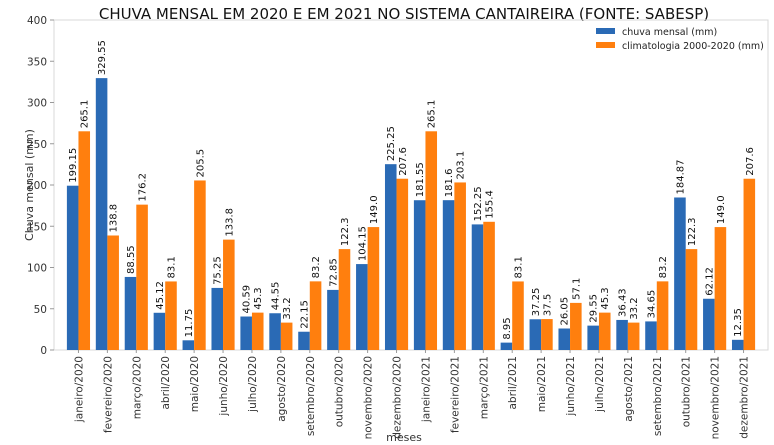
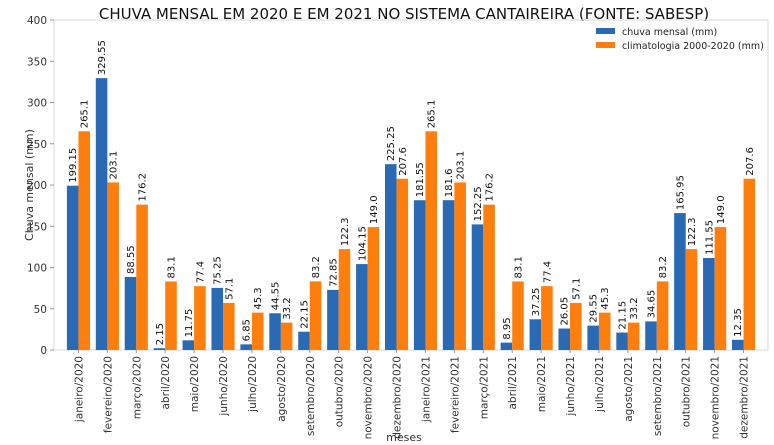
climatologia 2000-2020 (mm)/fevereiro/2020: 138.8 -> 203.1
chuva mensal (mm)/abril/2020: 45.12 -> 2.15
climatologia 2000-2020 (mm)/maio/2020: 205.5 -> 77.4
climatologia 2000-2020 (mm)/junho/2020: 133.8 -> 57.1
chuva mensal (mm)/julho/2020: 40.59 -> 6.85
climatologia 2000-2020 (mm)/março/2021: 155.4 -> 176.2
climatologia 2000-2020 (mm)/maio/2021: 37.5 -> 77.4
chuva mensal (mm)/agosto/2021: 36.43 -> 21.15
chuva mensal (mm)/outubro/2021: 184.87 -> 165.95
chuva mensal (mm)/novembro/2021: 62.12 -> 111.55
